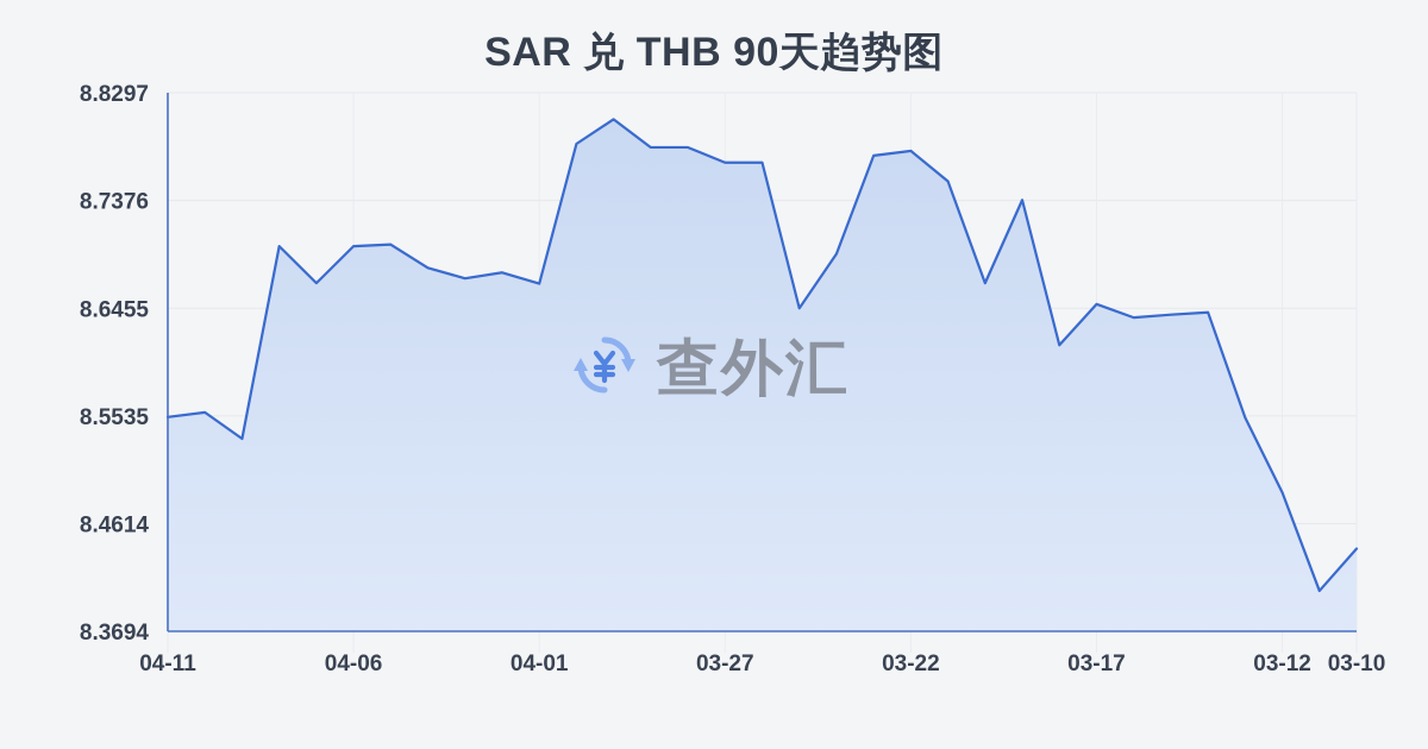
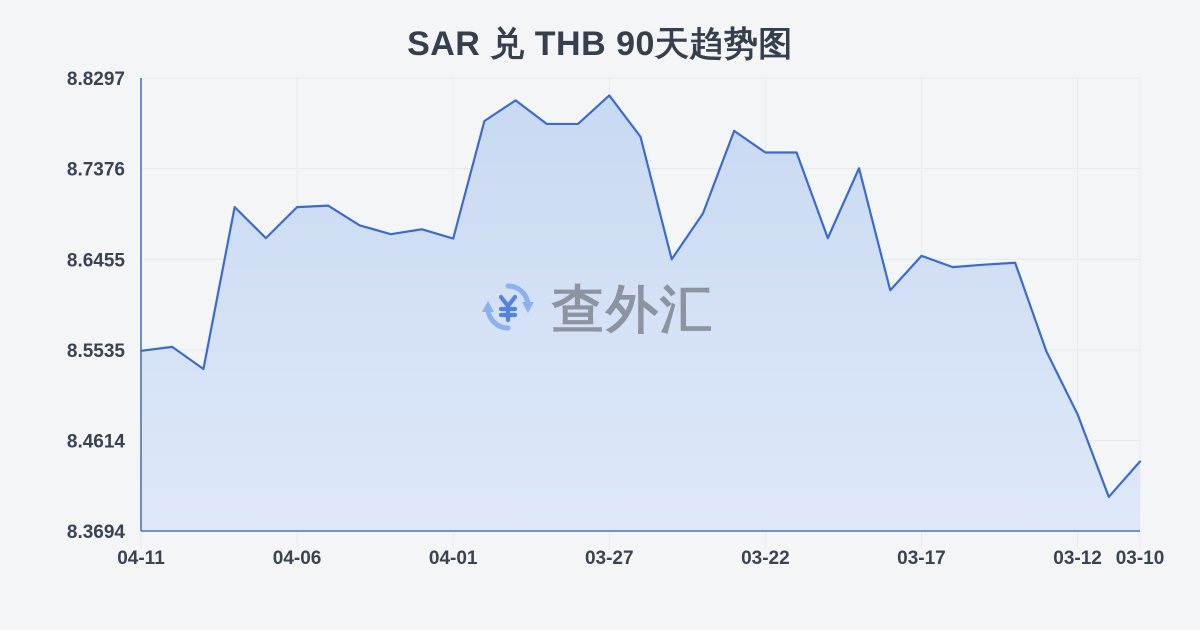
03-27: 8.77 -> 8.81
03-22: 8.78 -> 8.75
